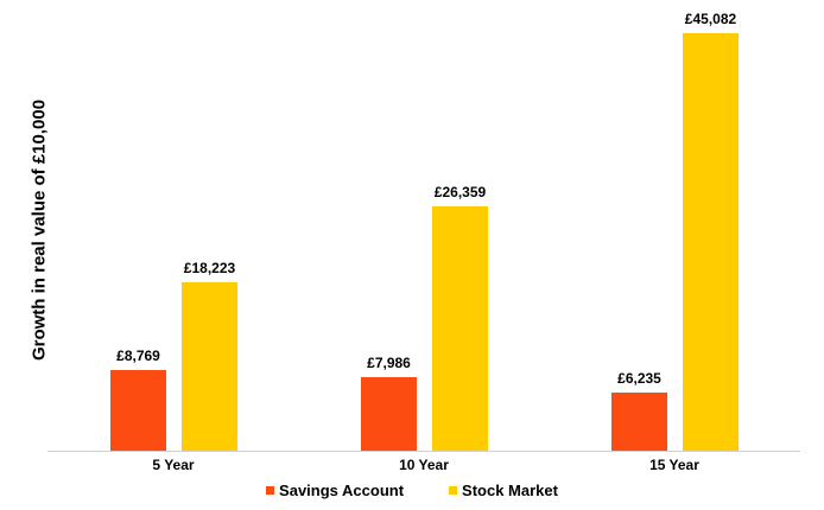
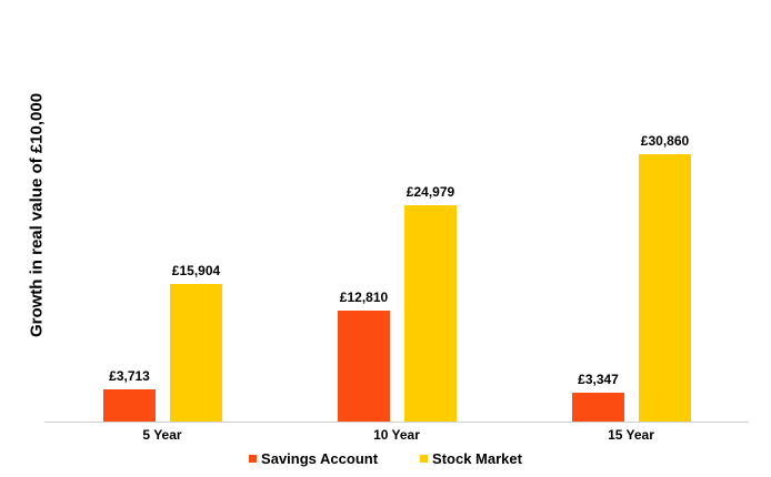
Savings Account/5 Year: £8,769 -> £3,713
Stock Market/5 Year: £18,223 -> £15,904
Savings Account/10 Year: £7,986 -> £12,810
Stock Market/10 Year: £26,359 -> £24,979
Savings Account/15 Year: £6,235 -> £3,347
Stock Market/15 Year: £45,082 -> £30,860
